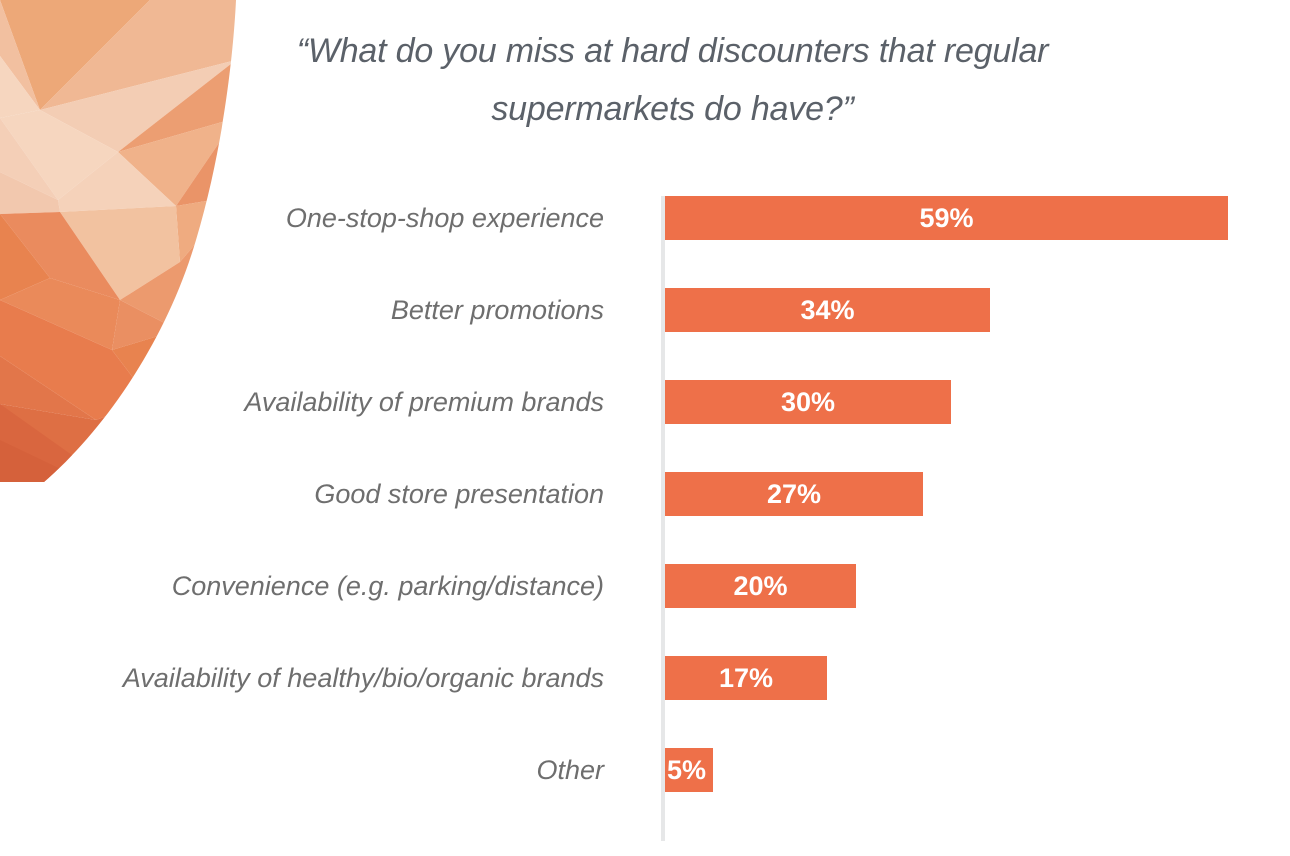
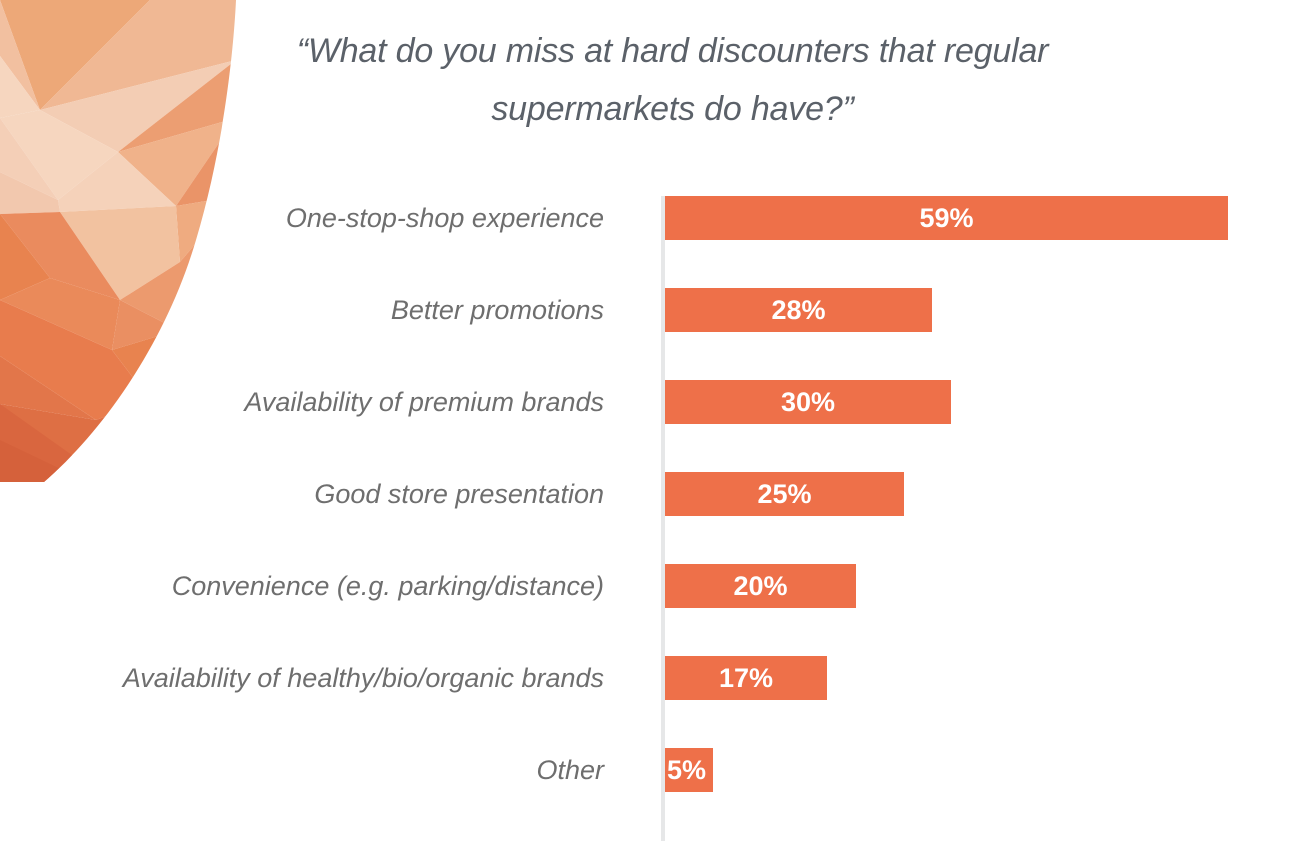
Better promotions: 34% -> 28%
Good store presentation: 27% -> 25%
